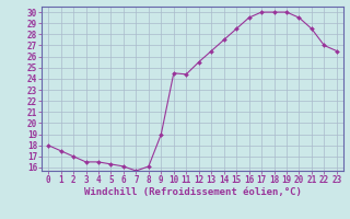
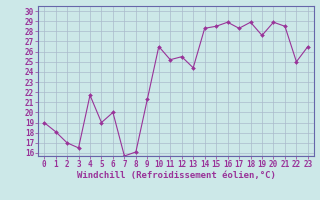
0: 18.0 -> 19.0
1: 17.5 -> 18.1
4: 16.5 -> 21.7
5: 16.3 -> 19.0
6: 16.1 -> 20.0
9: 19.0 -> 21.3
10: 24.5 -> 26.5
11: 24.4 -> 25.2
13: 26.5 -> 24.4
14: 27.5 -> 28.3
16: 29.5 -> 28.9
17: 30.0 -> 28.3
18: 30.0 -> 28.9
19: 30.0 -> 27.6
20: 29.5 -> 28.9
22: 27.0 -> 25.0
